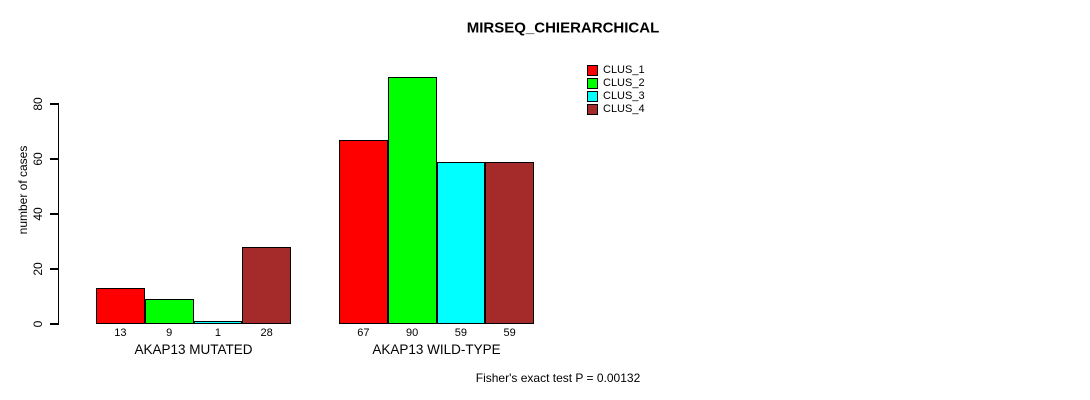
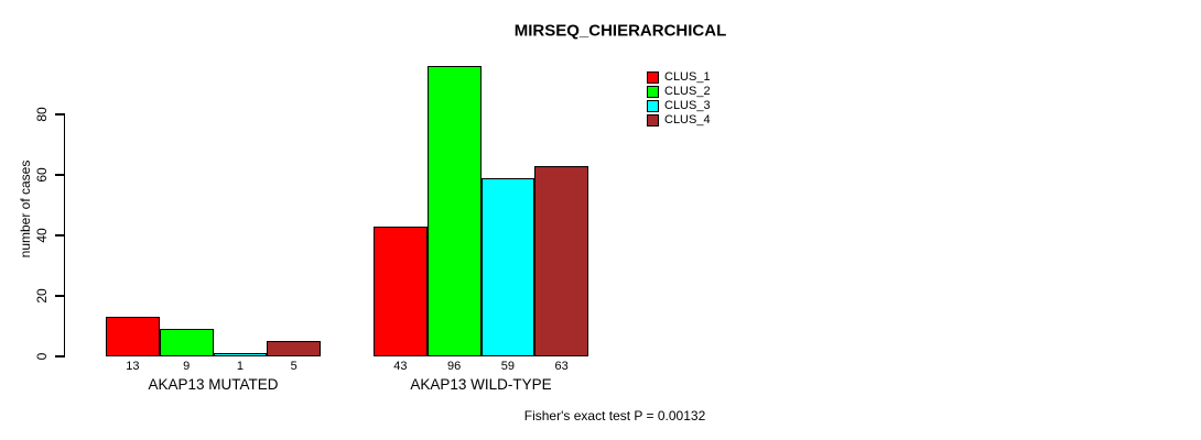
CLUS_4/AKAP13 MUTATED: 28 -> 5
CLUS_1/AKAP13 WILD-TYPE: 67 -> 43
CLUS_2/AKAP13 WILD-TYPE: 90 -> 96
CLUS_4/AKAP13 WILD-TYPE: 59 -> 63
